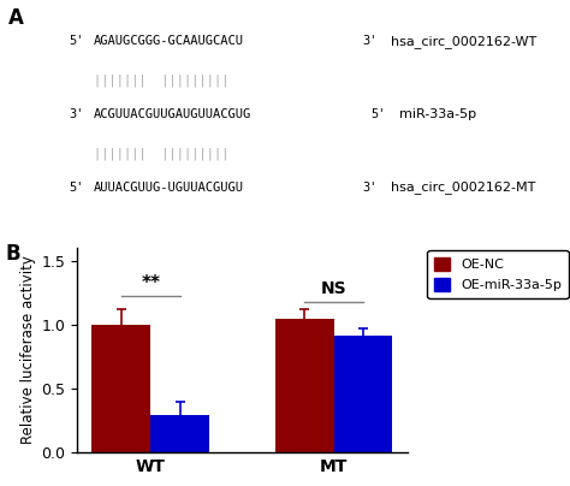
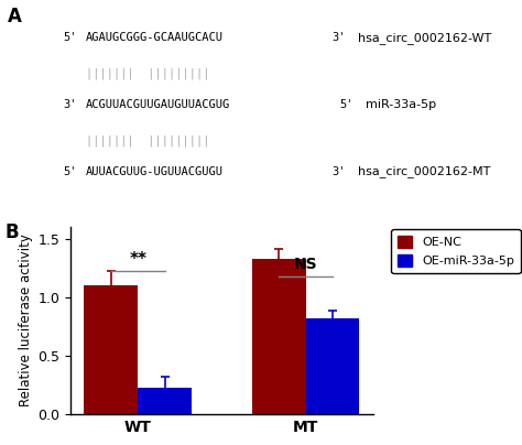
OE-NC/WT: 1.00 -> 1.10
OE-miR-33a-5p/WT: 0.29 -> 0.22
OE-NC/MT: 1.04 -> 1.33
OE-miR-33a-5p/MT: 0.91 -> 0.82
